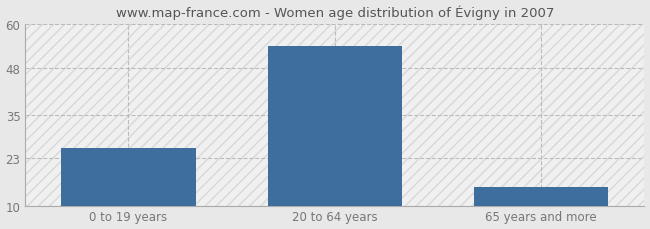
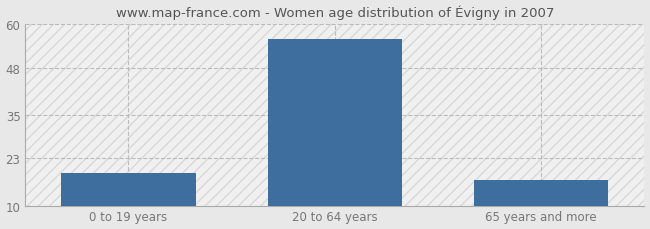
0 to 19 years: 26 -> 19
20 to 64 years: 54 -> 56
65 years and more: 15 -> 17
